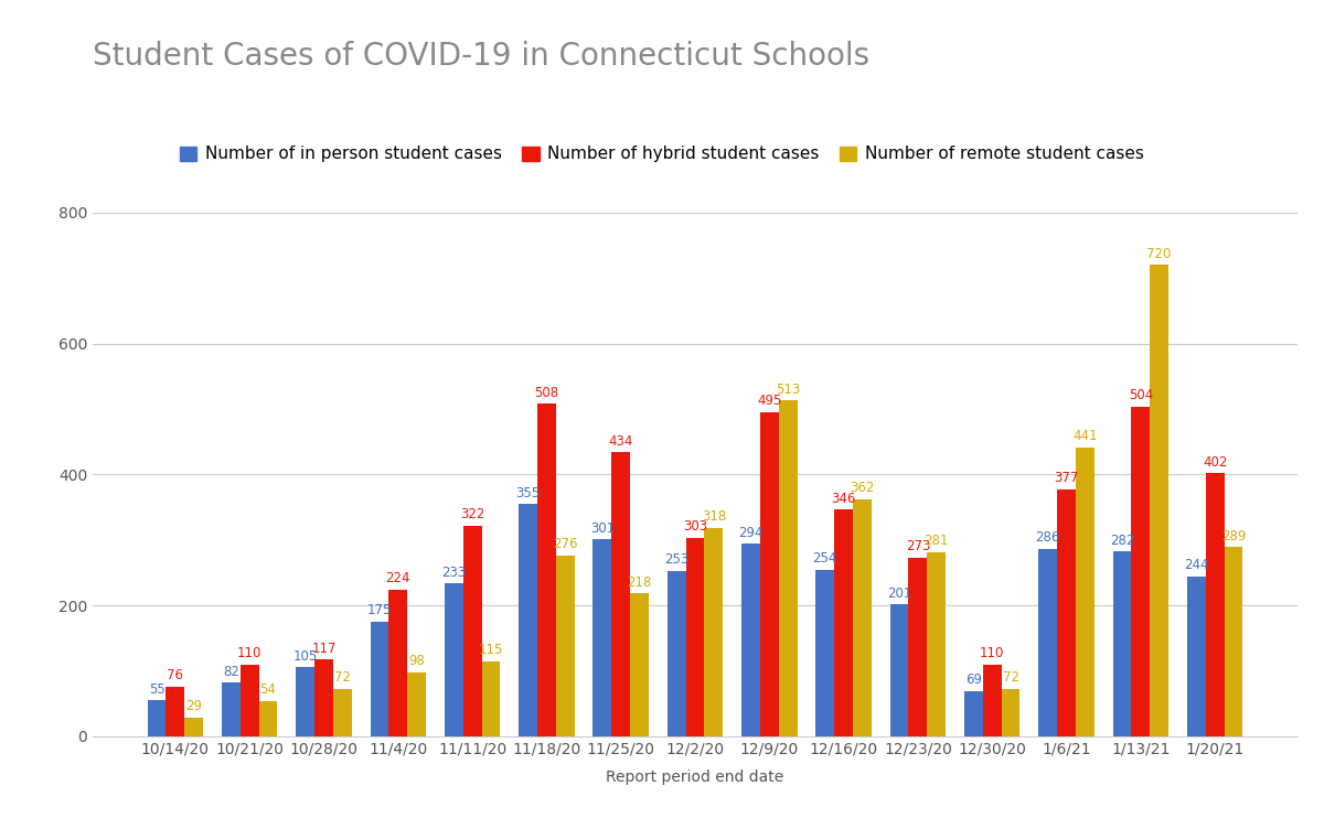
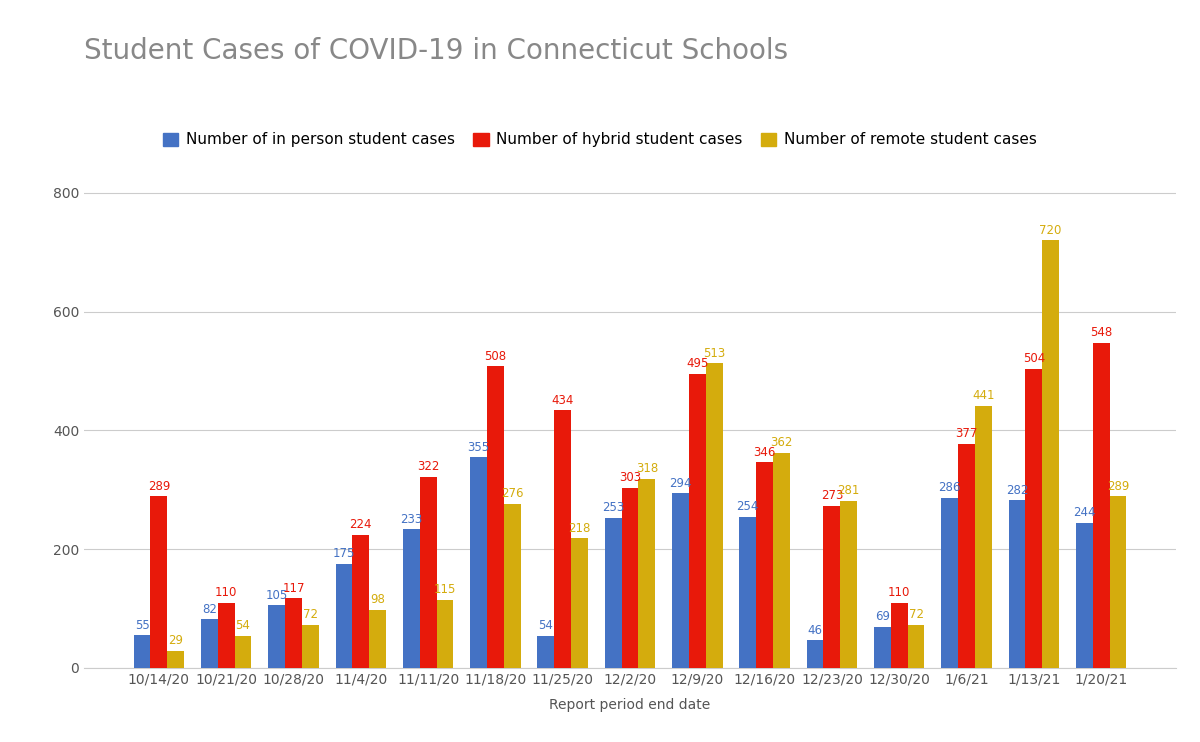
Number of hybrid student cases/10/14/20: 76 -> 289
Number of in person student cases/11/25/20: 301 -> 54
Number of in person student cases/12/23/20: 201 -> 46
Number of hybrid student cases/1/20/21: 402 -> 548
